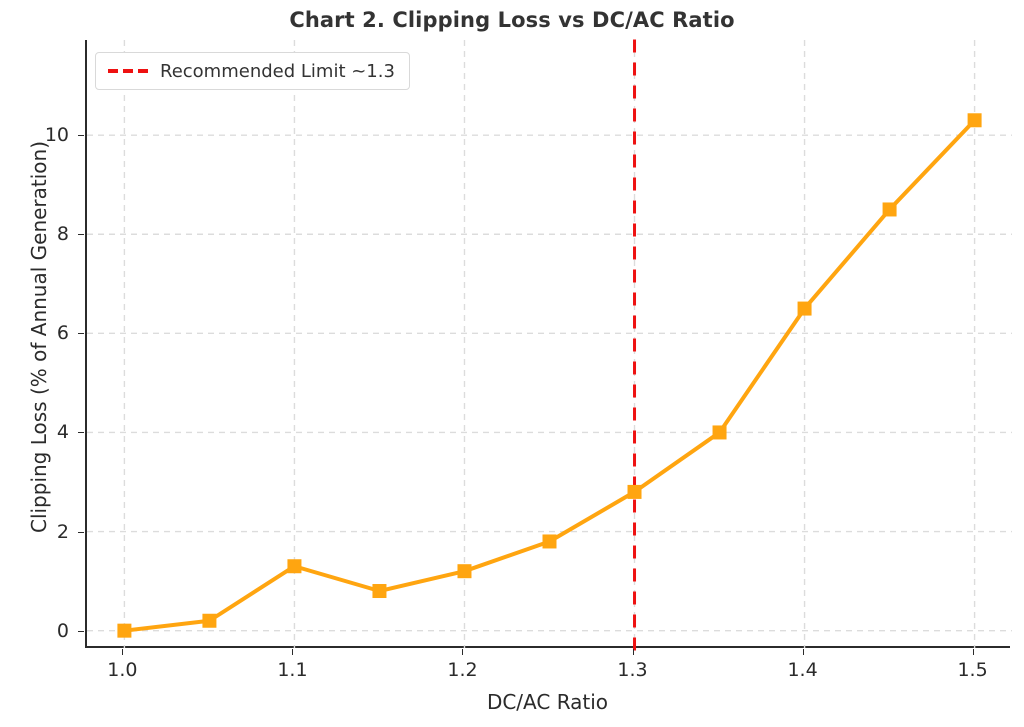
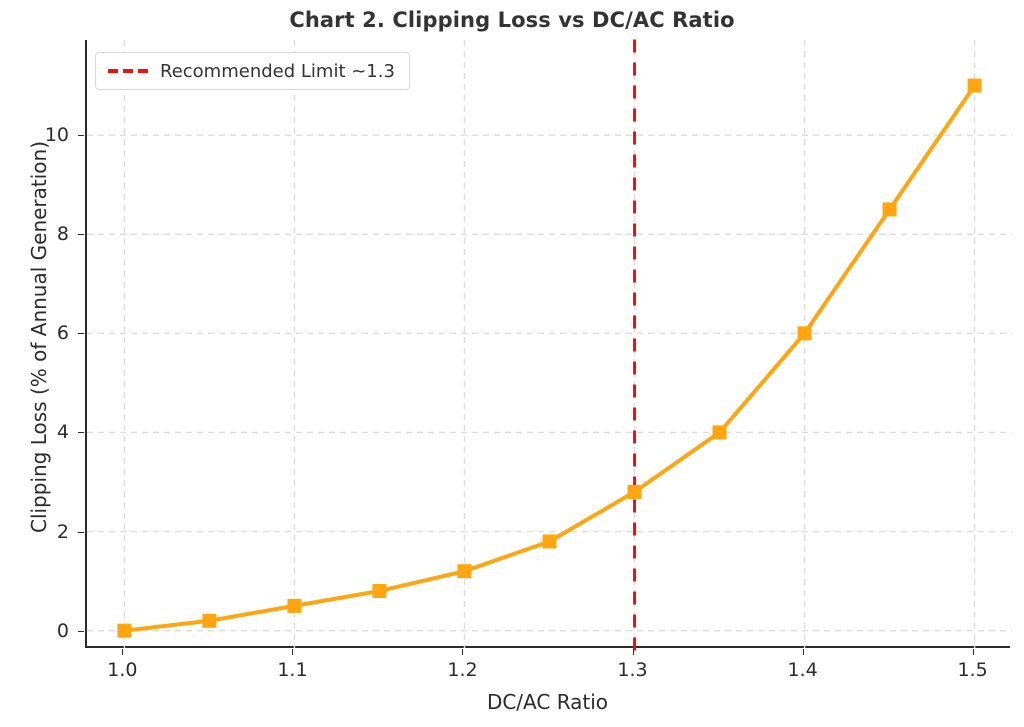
1.1: 1.3 -> 0.5
1.4: 6.5 -> 6.0
1.5: 10.3 -> 11.0
